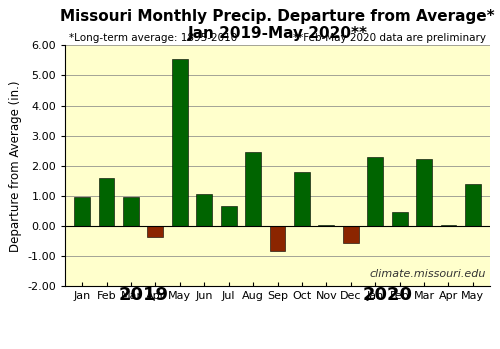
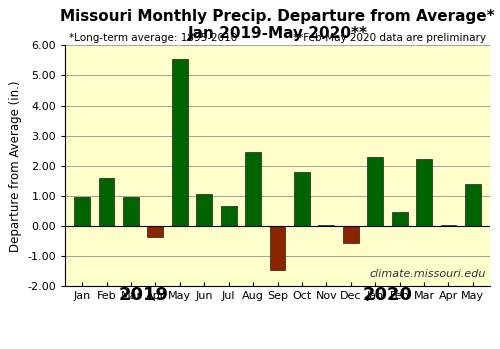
Sep: -0.82 -> -1.45
